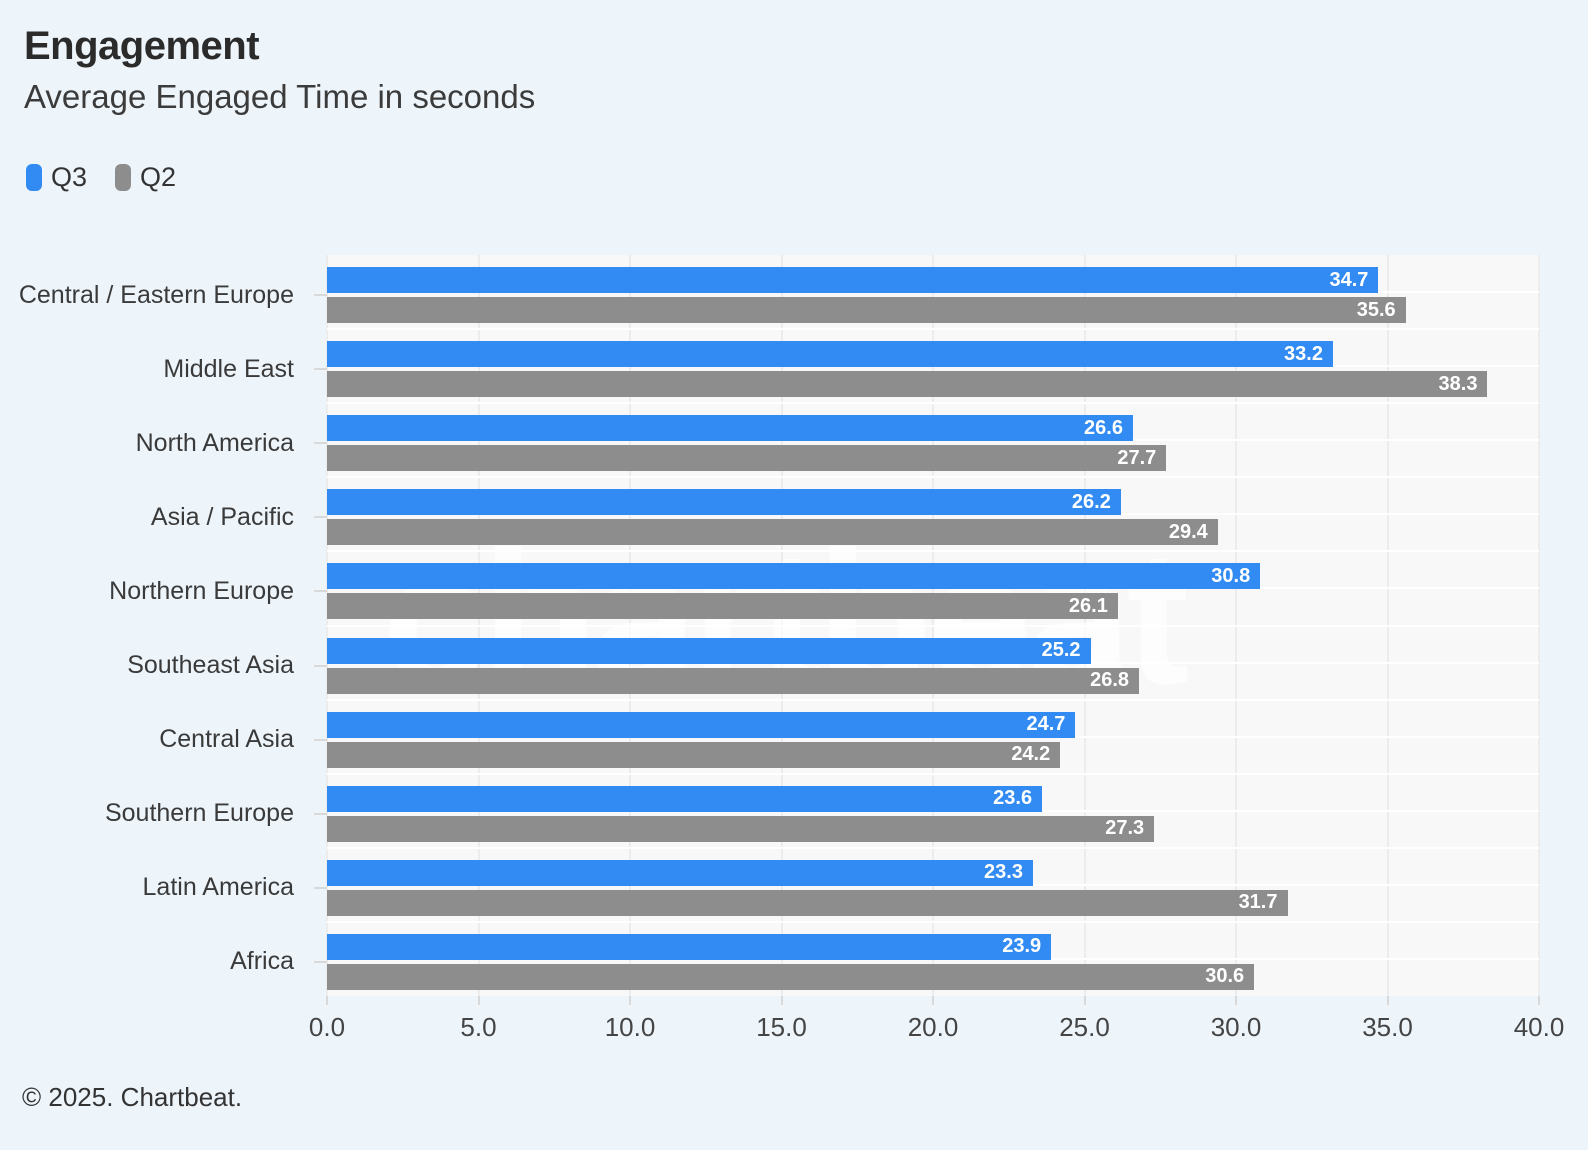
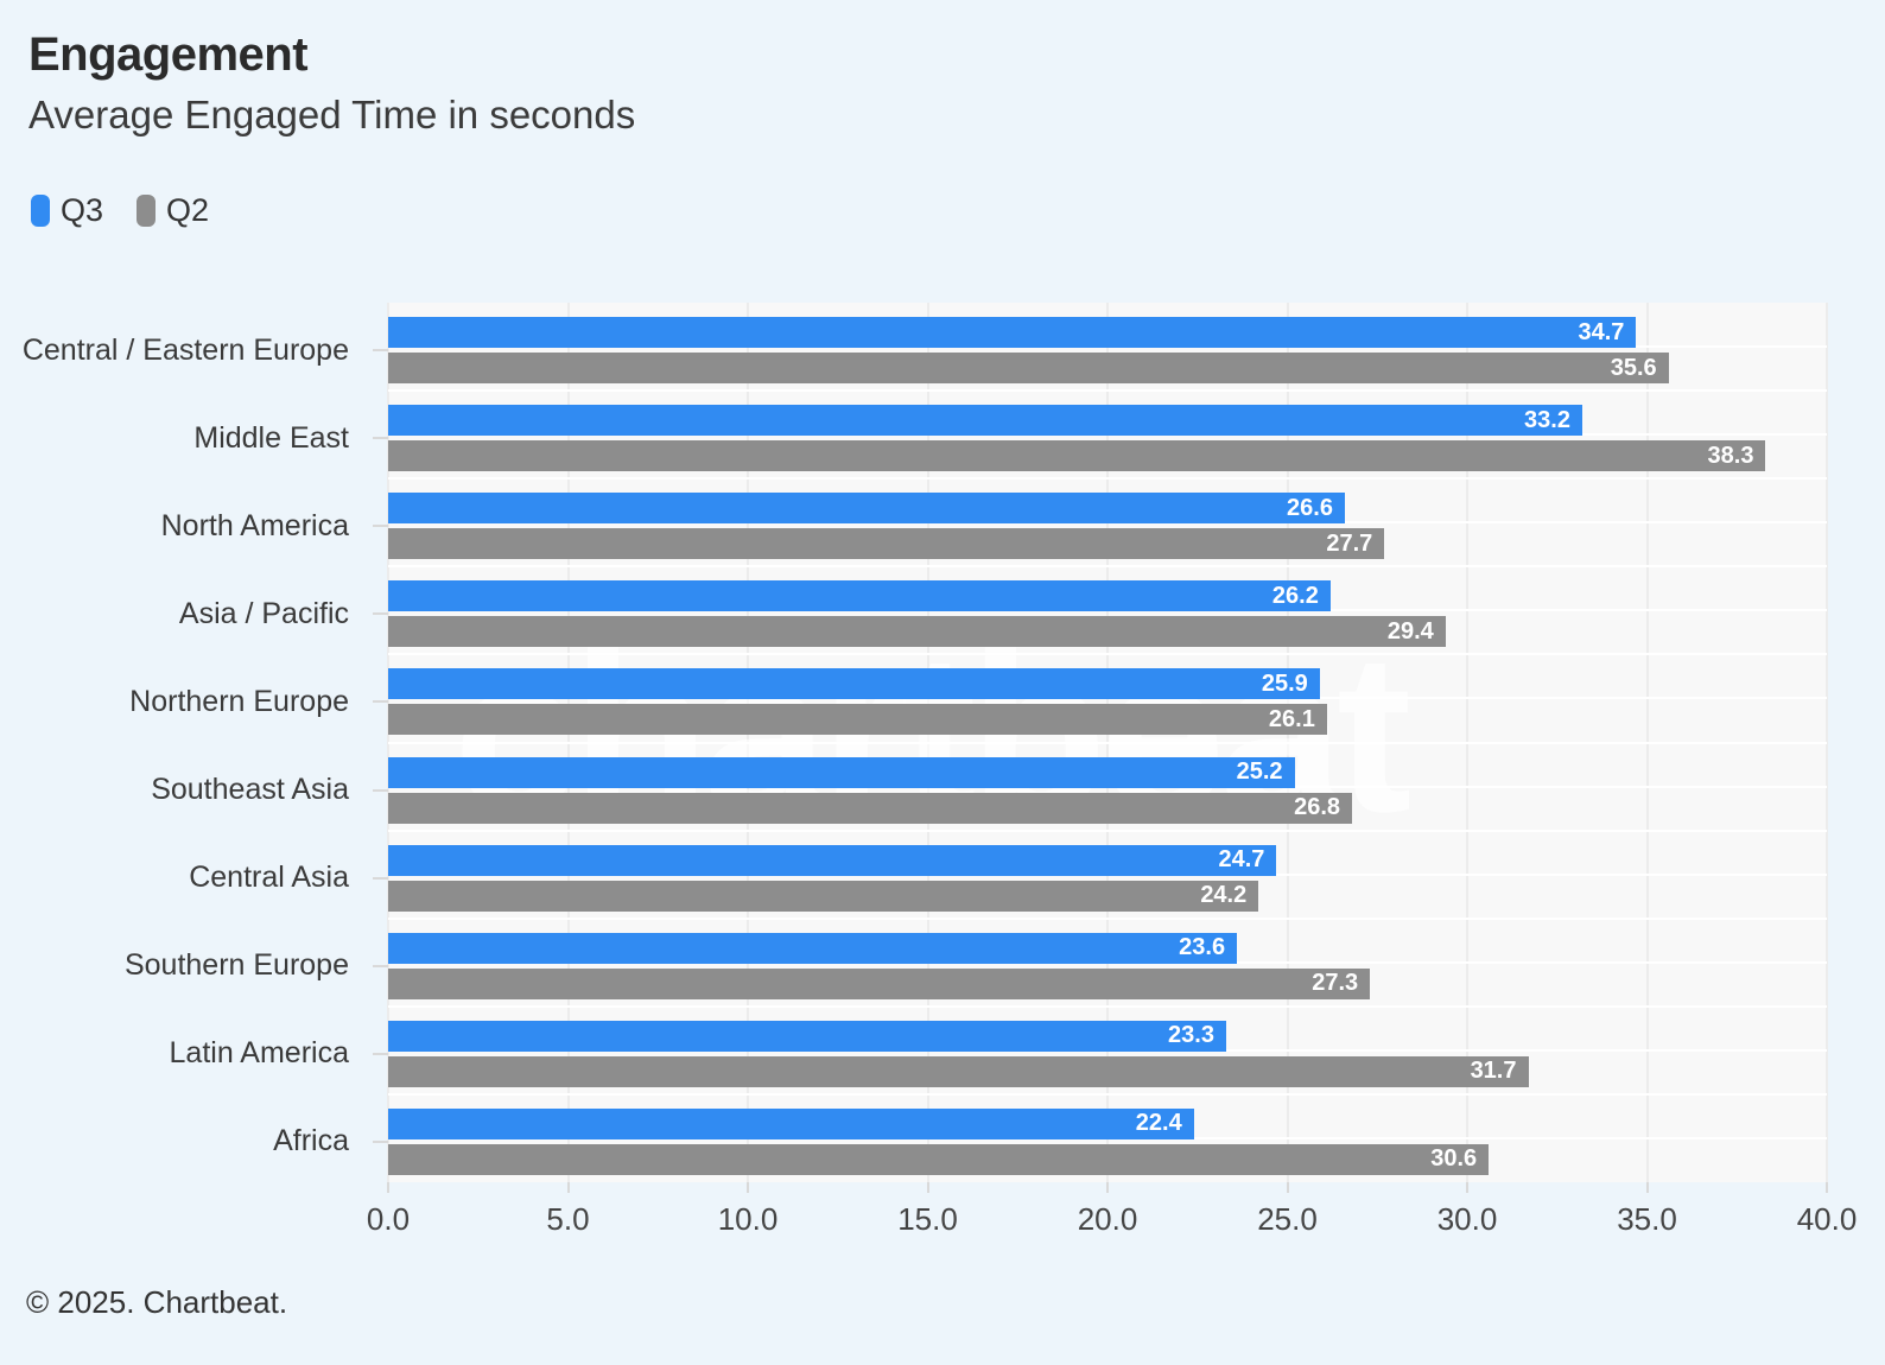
Q3/Northern Europe: 30.8 -> 25.9
Q3/Africa: 23.9 -> 22.4
